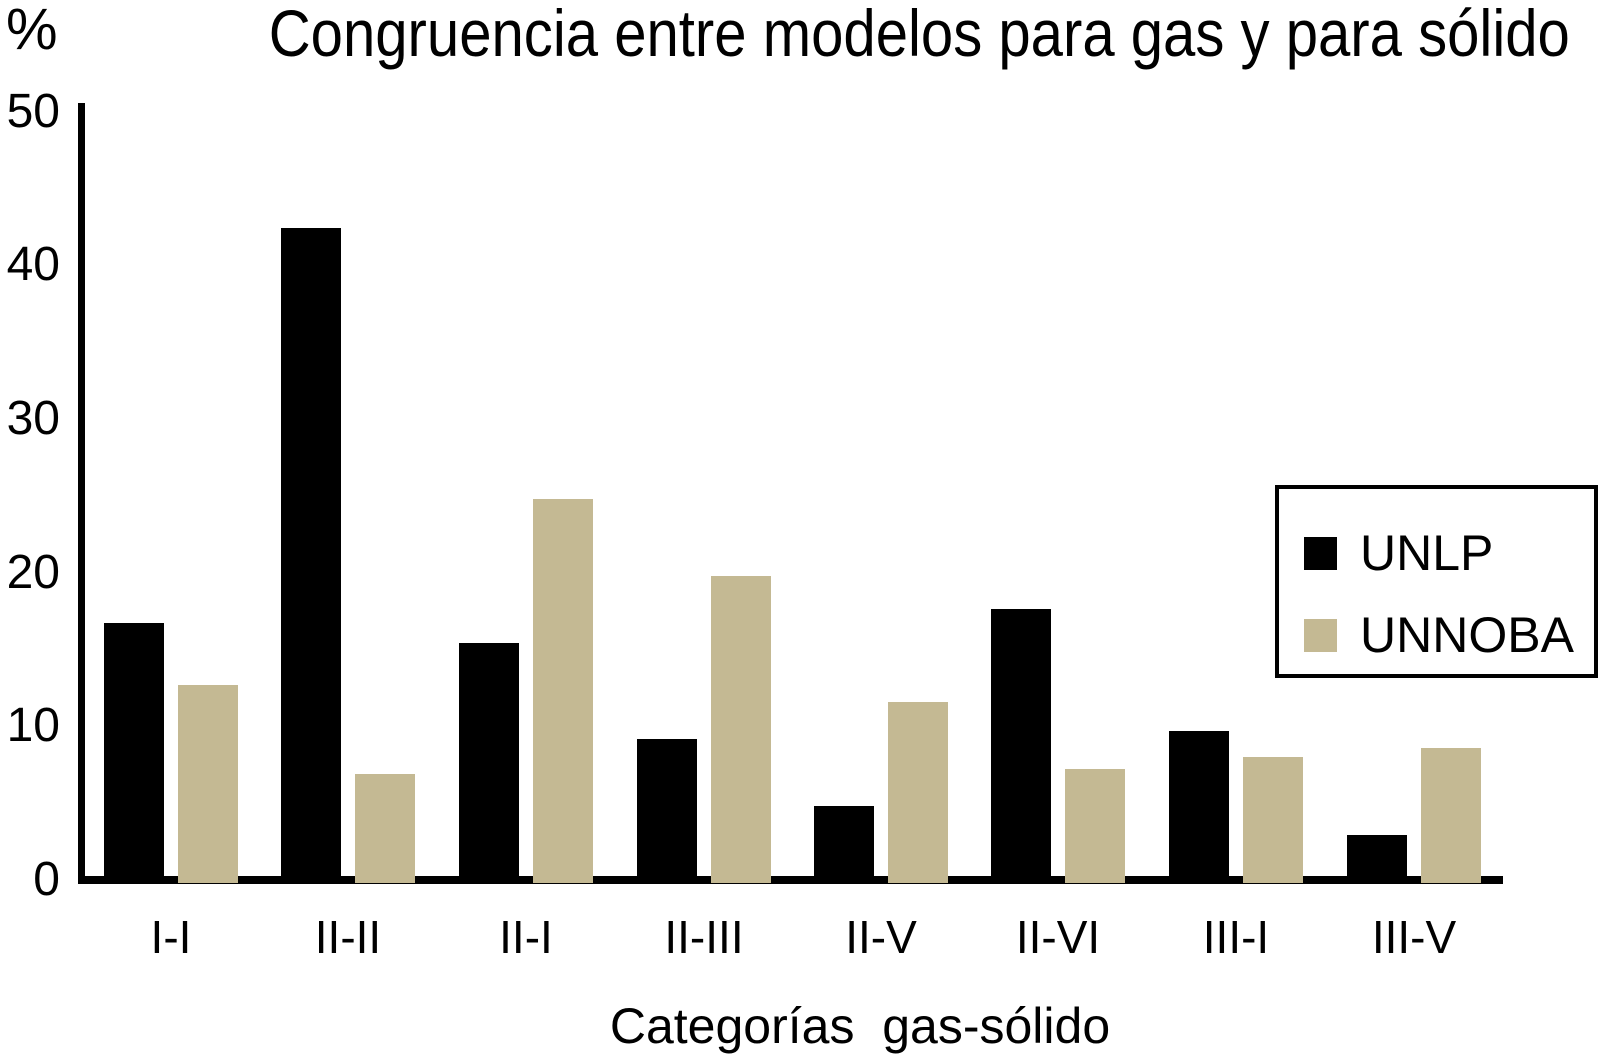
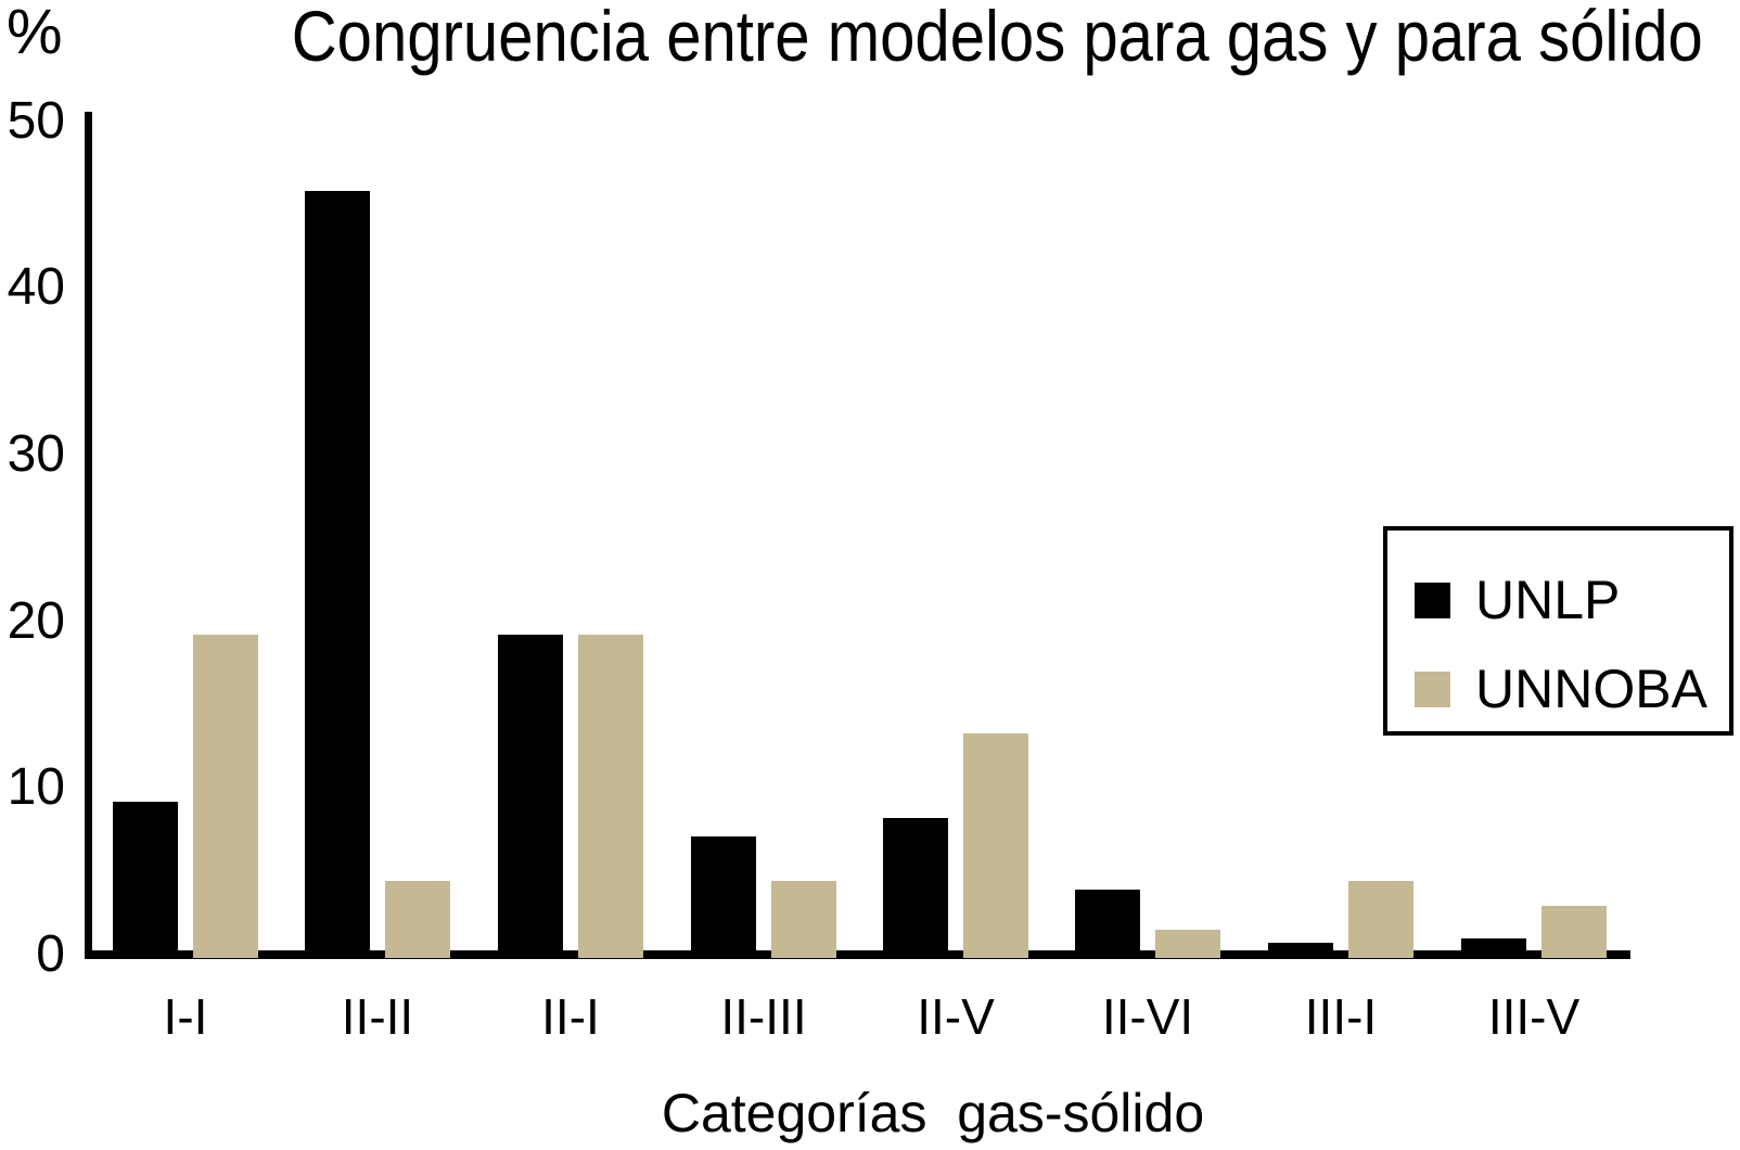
UNLP/I-I: 16.7 -> 9.2
UNNOBA/I-I: 12.7 -> 19.2
UNLP/II-II: 42.4 -> 45.8
UNNOBA/II-II: 6.9 -> 4.4
UNLP/II-I: 15.4 -> 19.2
UNNOBA/II-I: 24.8 -> 19.2
UNLP/II-III: 9.2 -> 7.1
UNNOBA/II-III: 19.8 -> 4.4
UNLP/II-V: 4.8 -> 8.2
UNNOBA/II-V: 11.6 -> 13.3
UNLP/II-VI: 17.6 -> 3.9
UNNOBA/II-VI: 7.2 -> 1.5
UNLP/III-I: 9.7 -> 0.7
UNNOBA/III-I: 8.0 -> 4.4
UNLP/III-V: 2.9 -> 1.0
UNNOBA/III-V: 8.6 -> 2.9
